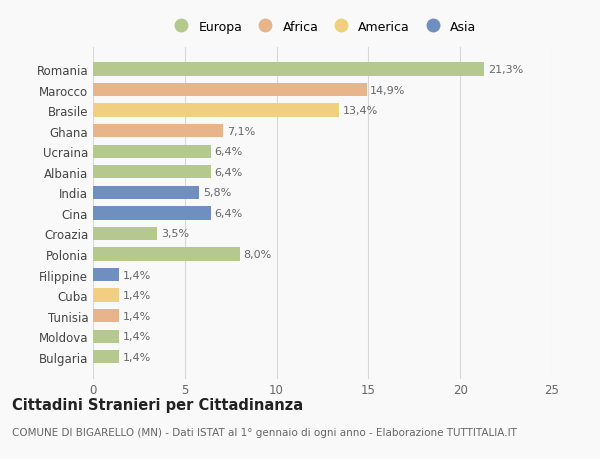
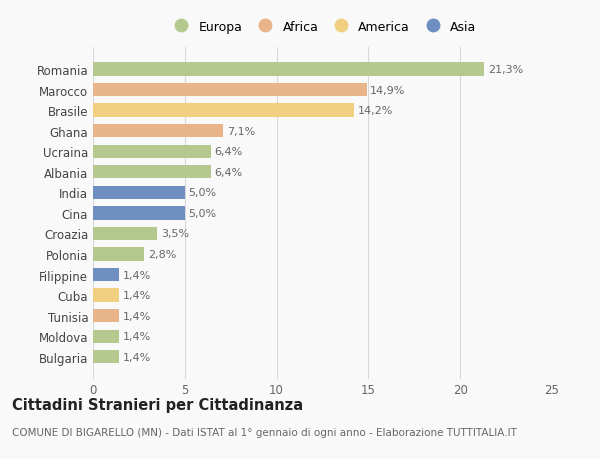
Brasile: 13,4% -> 14,2%
India: 5,8% -> 5,0%
Cina: 6,4% -> 5,0%
Polonia: 8,0% -> 2,8%
